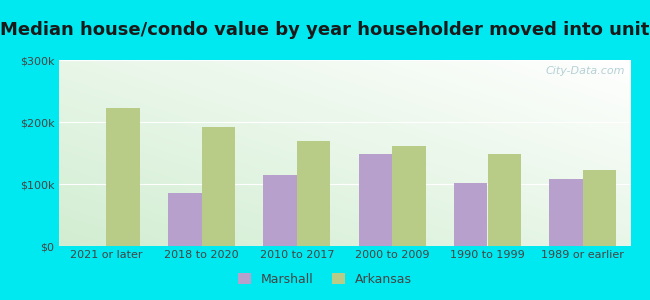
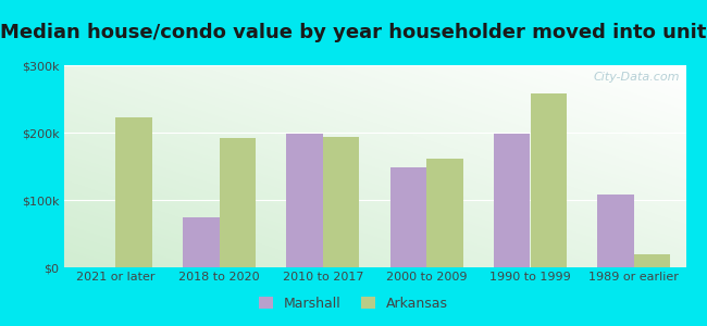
Marshall/2018 to 2020: $85k -> $74k
Marshall/2010 to 2017: $115k -> $198k
Arkansas/2010 to 2017: $170k -> $194k
Marshall/1990 to 1999: $102k -> $198k
Arkansas/1990 to 1999: $148k -> $258k
Arkansas/1989 or earlier: $122k -> $20k
